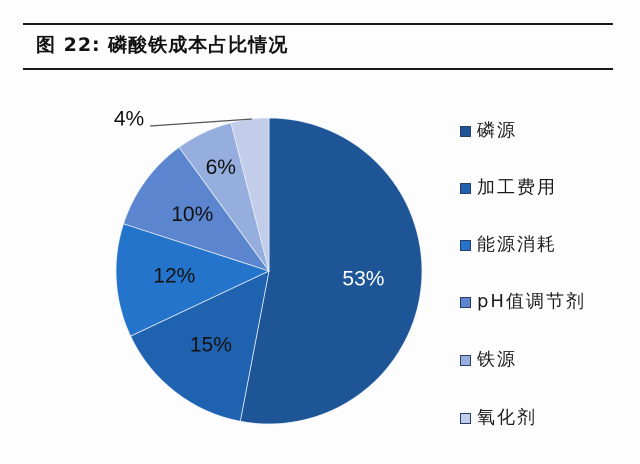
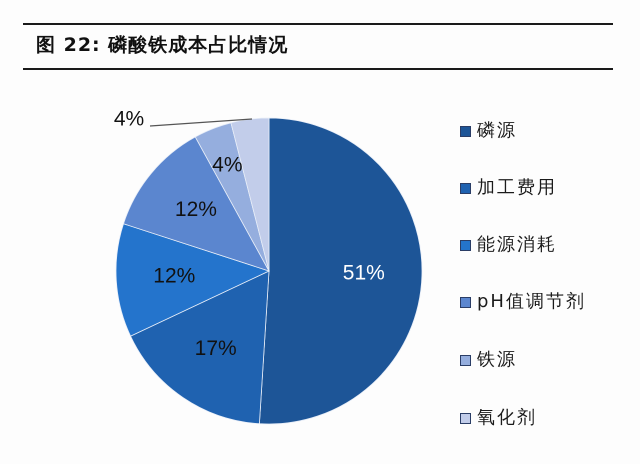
磷源: 53% -> 51%
加工费用: 15% -> 17%
pH值调节剂: 10% -> 12%
铁源: 6% -> 4%
